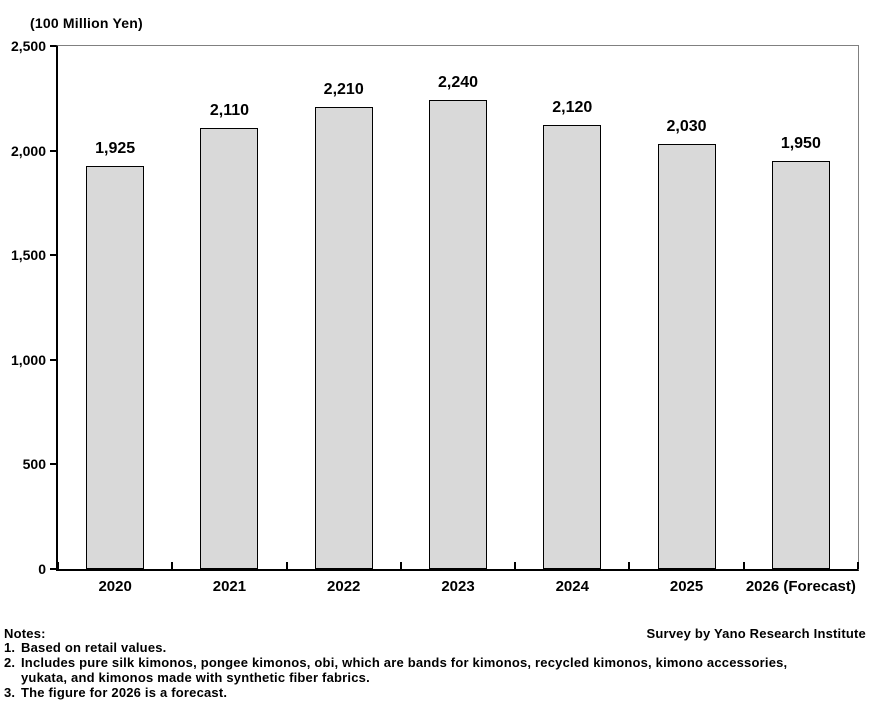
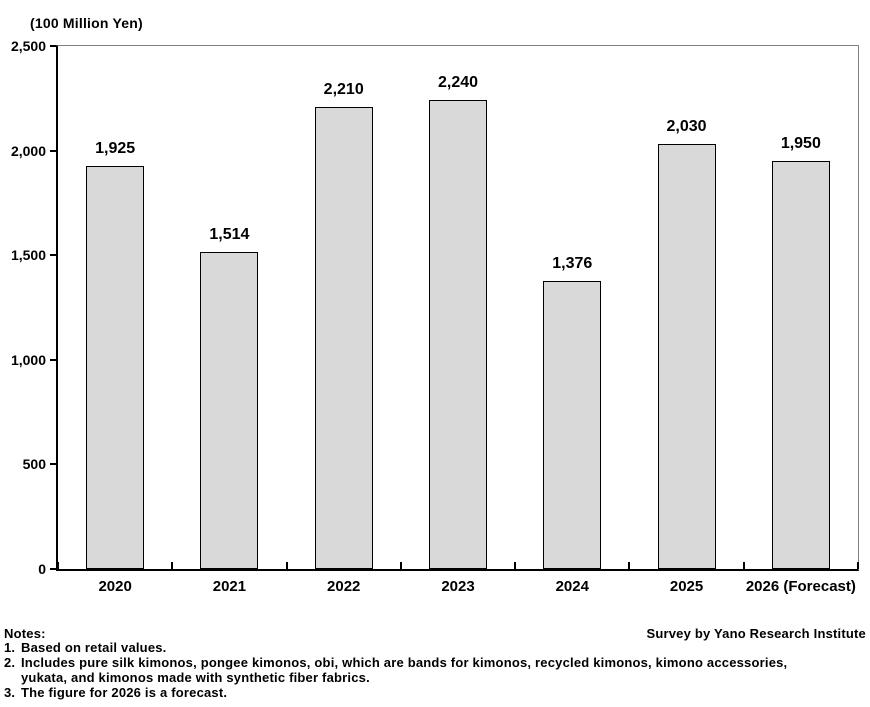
2021: 2,110 -> 1,514
2024: 2,120 -> 1,376
